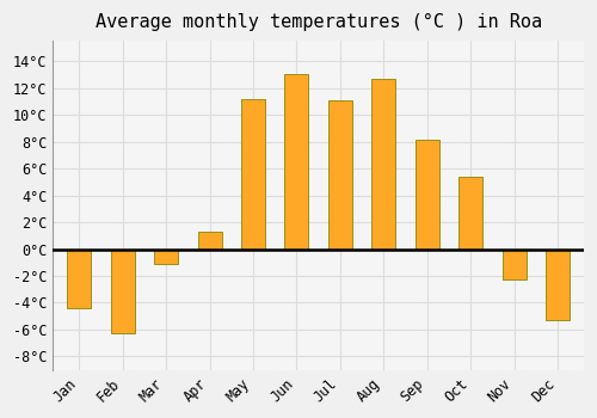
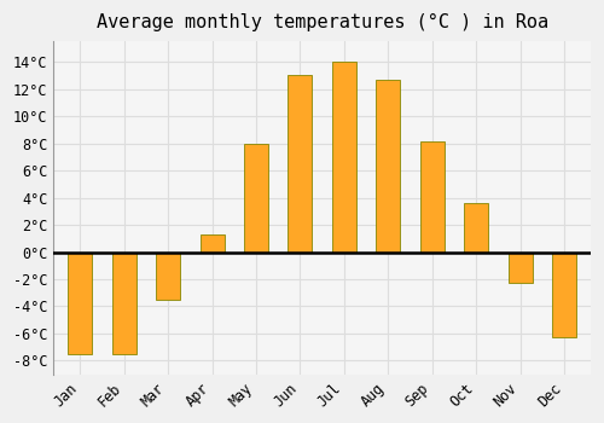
Jan: -4.4°C -> -7.5°C
Feb: -6.3°C -> -7.5°C
Mar: -1.1°C -> -3.5°C
May: 11.2°C -> 8.0°C
Jul: 11.1°C -> 14.0°C
Oct: 5.4°C -> 3.6°C
Dec: -5.3°C -> -6.3°C
